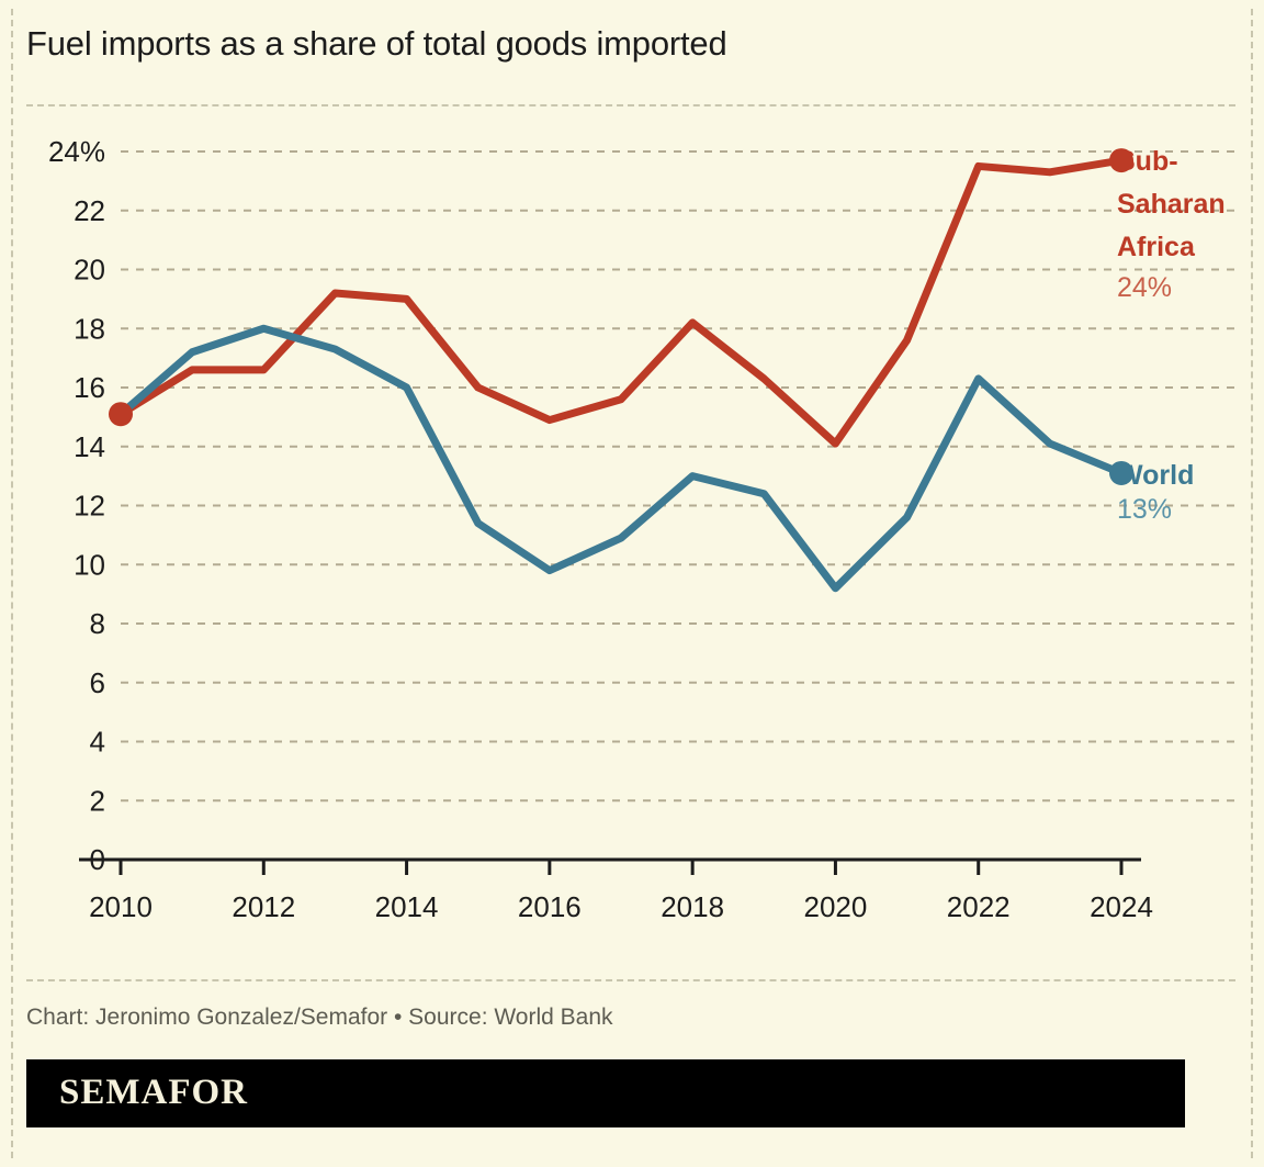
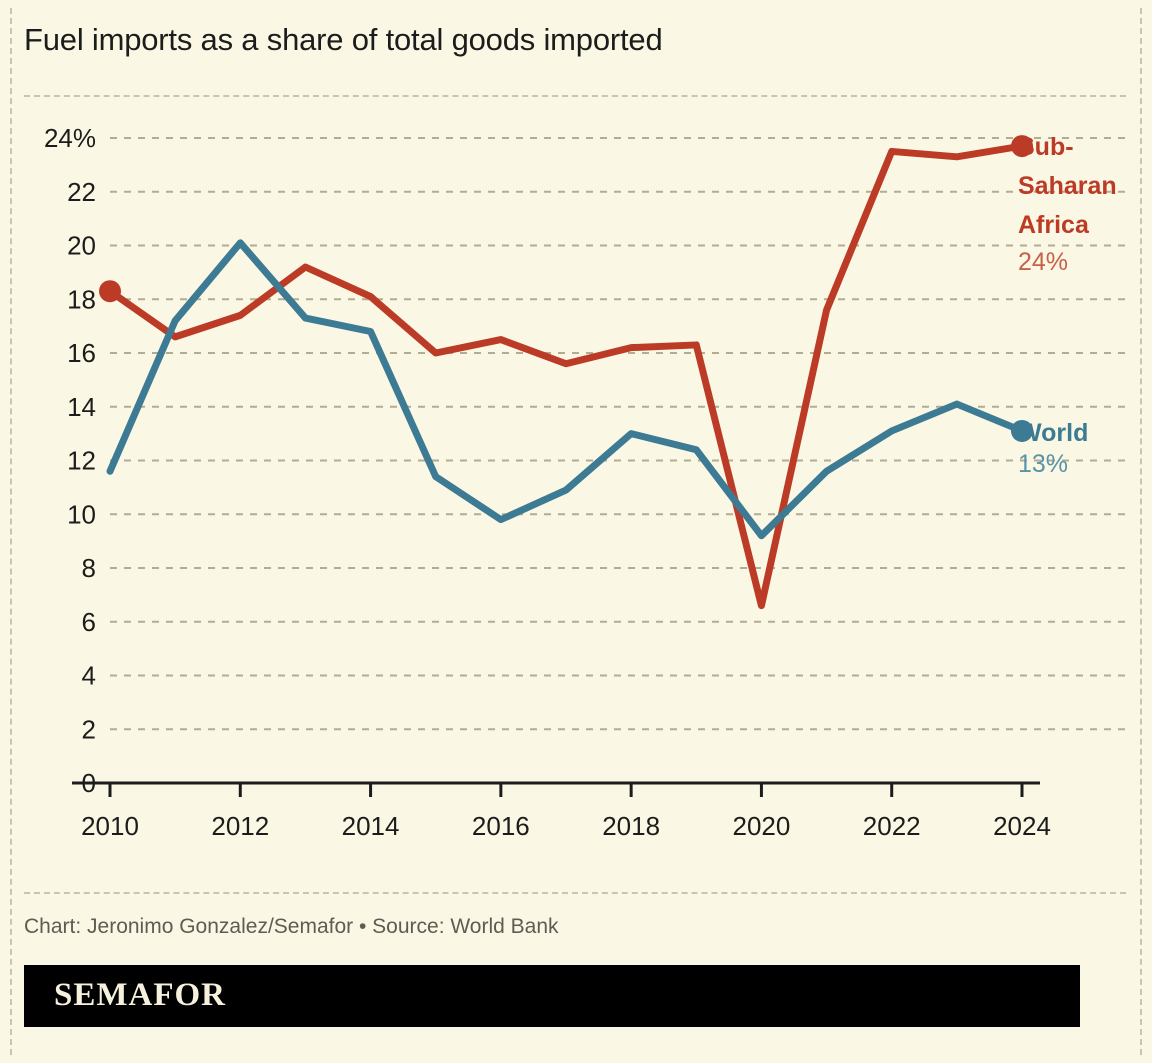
Sub-Saharan Africa/2010: 15.1% -> 18.3%
World/2010: 15.1% -> 11.6%
Sub-Saharan Africa/2012: 16.6% -> 17.4%
World/2012: 18.0% -> 20.1%
Sub-Saharan Africa/2014: 19.0% -> 18.1%
World/2014: 16.0% -> 16.8%
Sub-Saharan Africa/2016: 14.9% -> 16.5%
Sub-Saharan Africa/2018: 18.2% -> 16.2%
Sub-Saharan Africa/2020: 14.1% -> 6.6%
World/2022: 16.3% -> 13.1%
